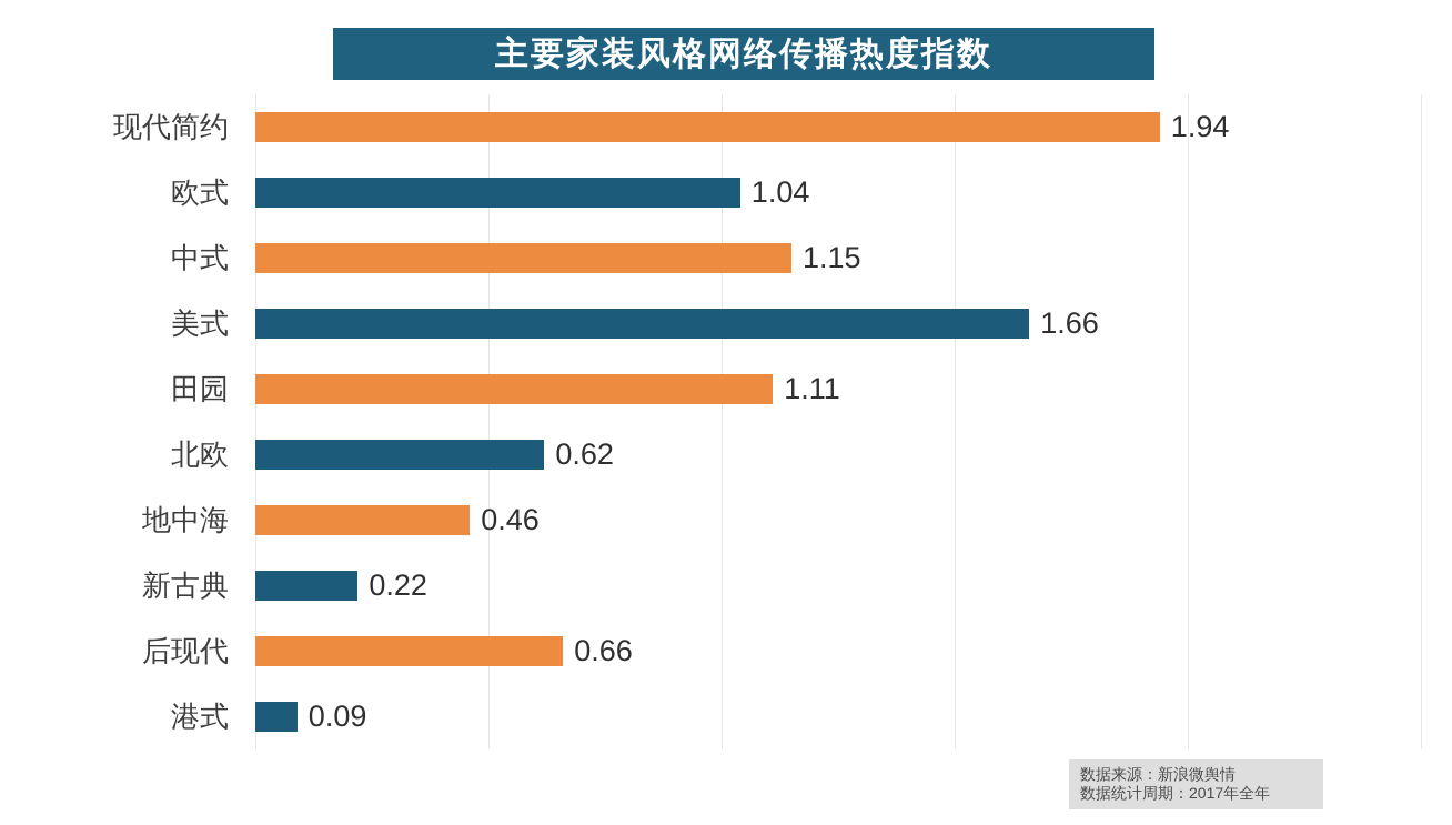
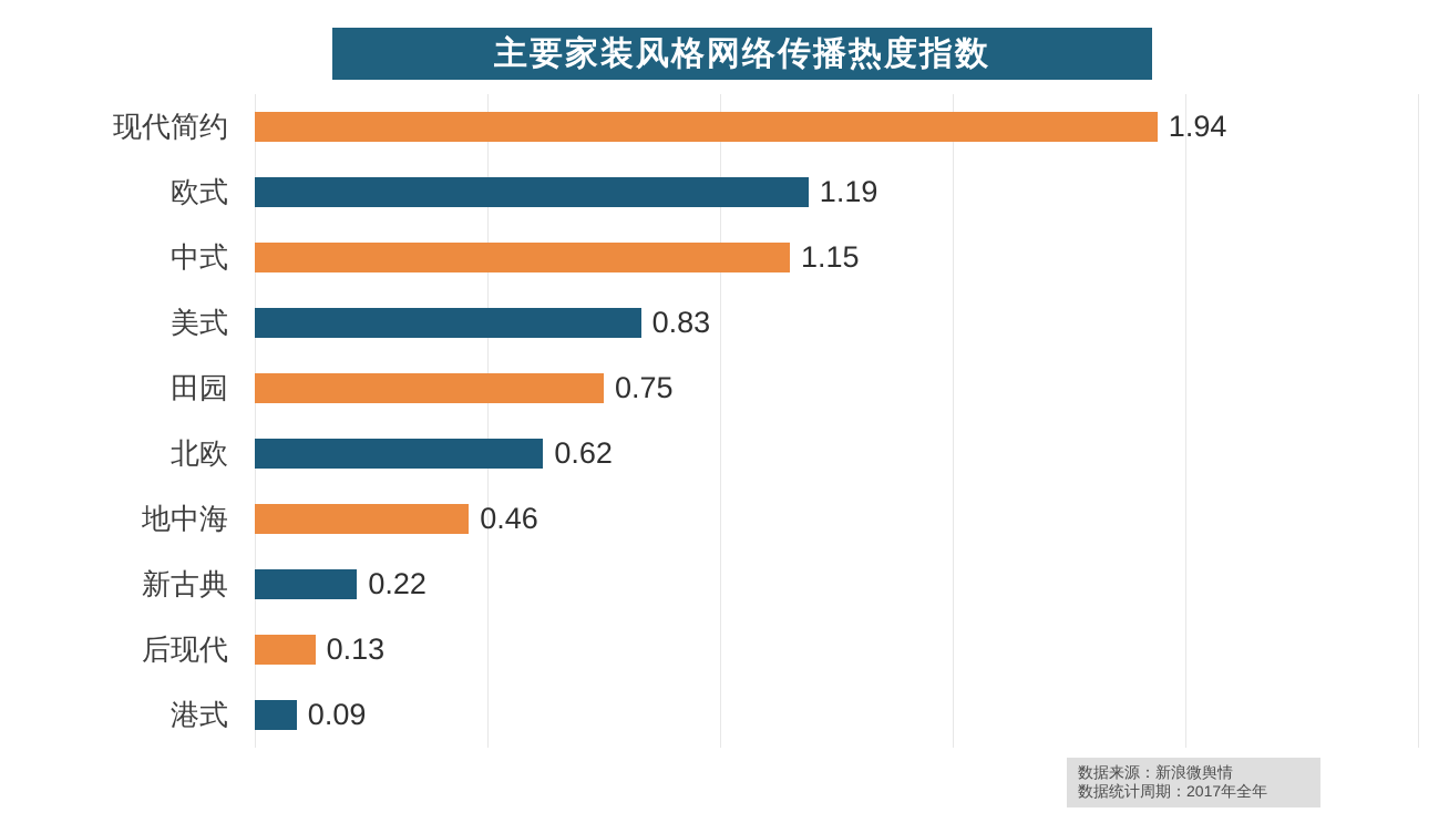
欧式: 1.04 -> 1.19
美式: 1.66 -> 0.83
田园: 1.11 -> 0.75
后现代: 0.66 -> 0.13
